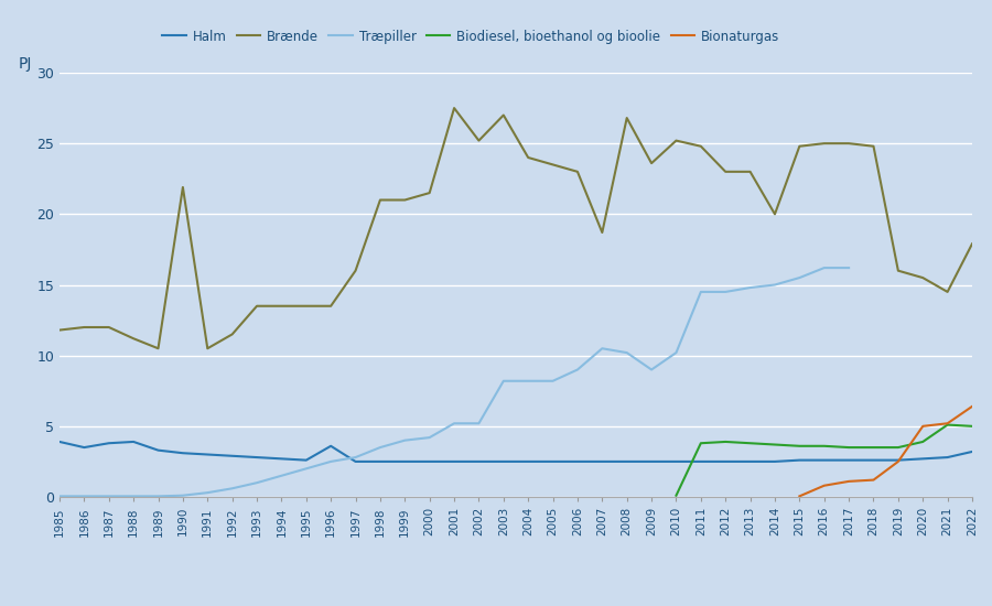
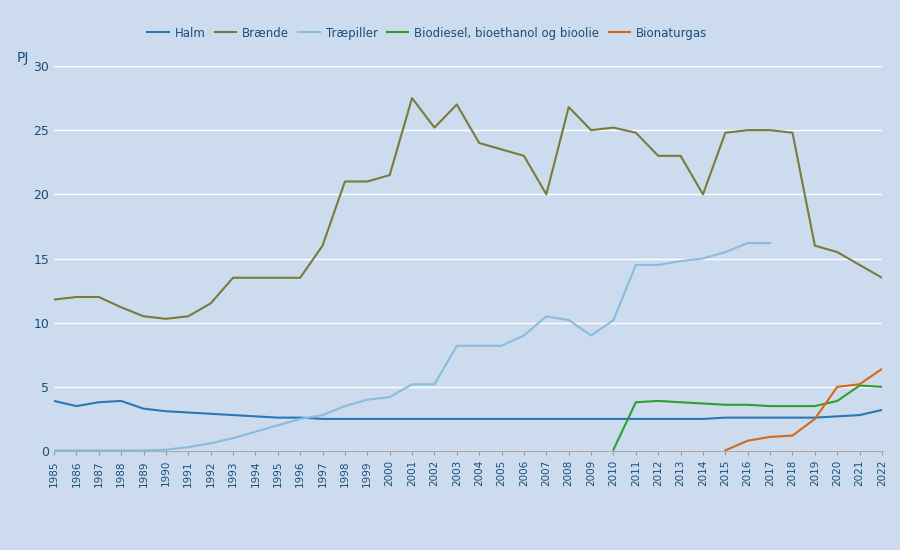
Brænde/1990: 21.9 -> 10.3
Halm/1996: 3.6 -> 2.6
Brænde/2007: 18.7 -> 20.0
Brænde/2009: 23.6 -> 25.0
Brænde/2022: 17.9 -> 13.5
